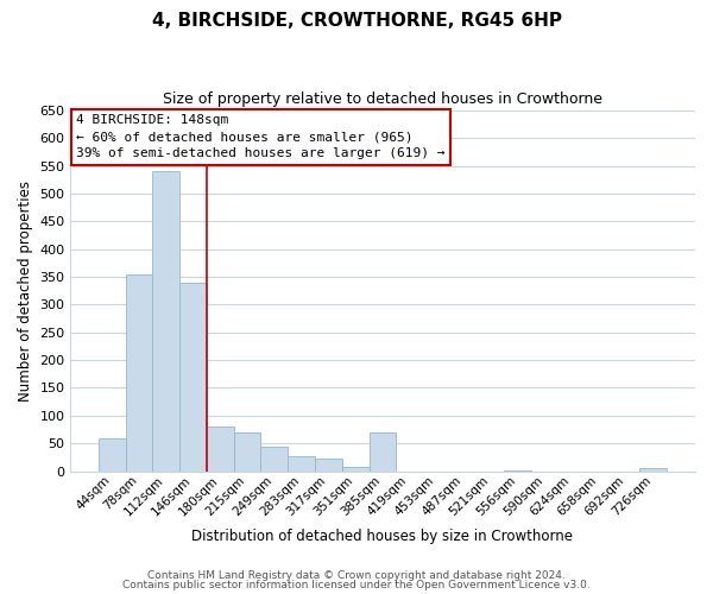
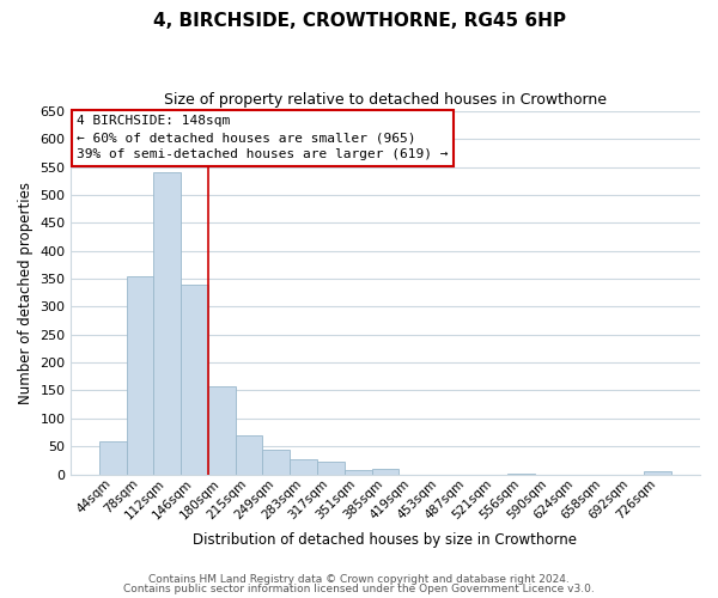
180sqm: 80 -> 158
385sqm: 70 -> 10
